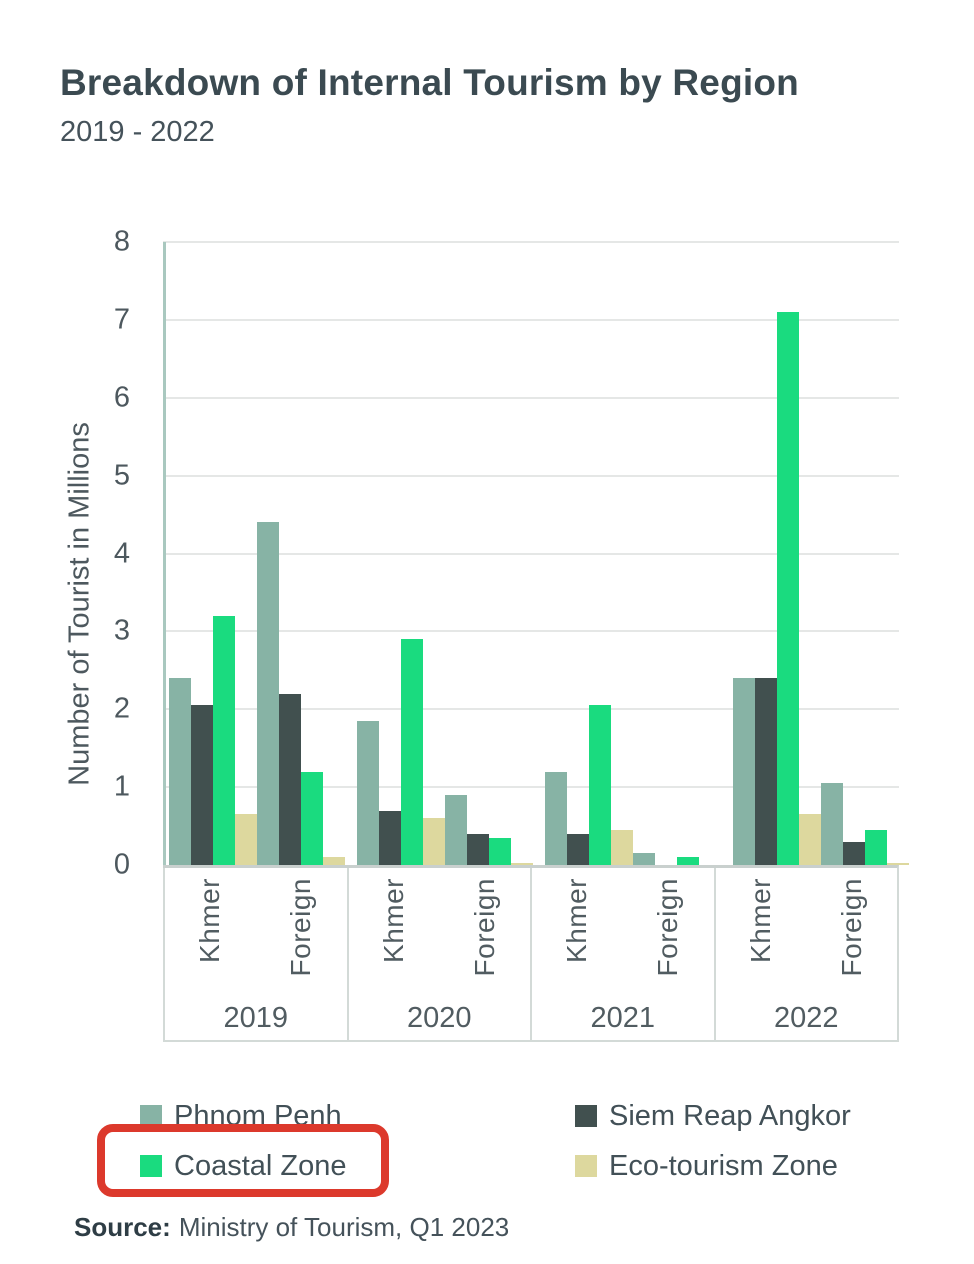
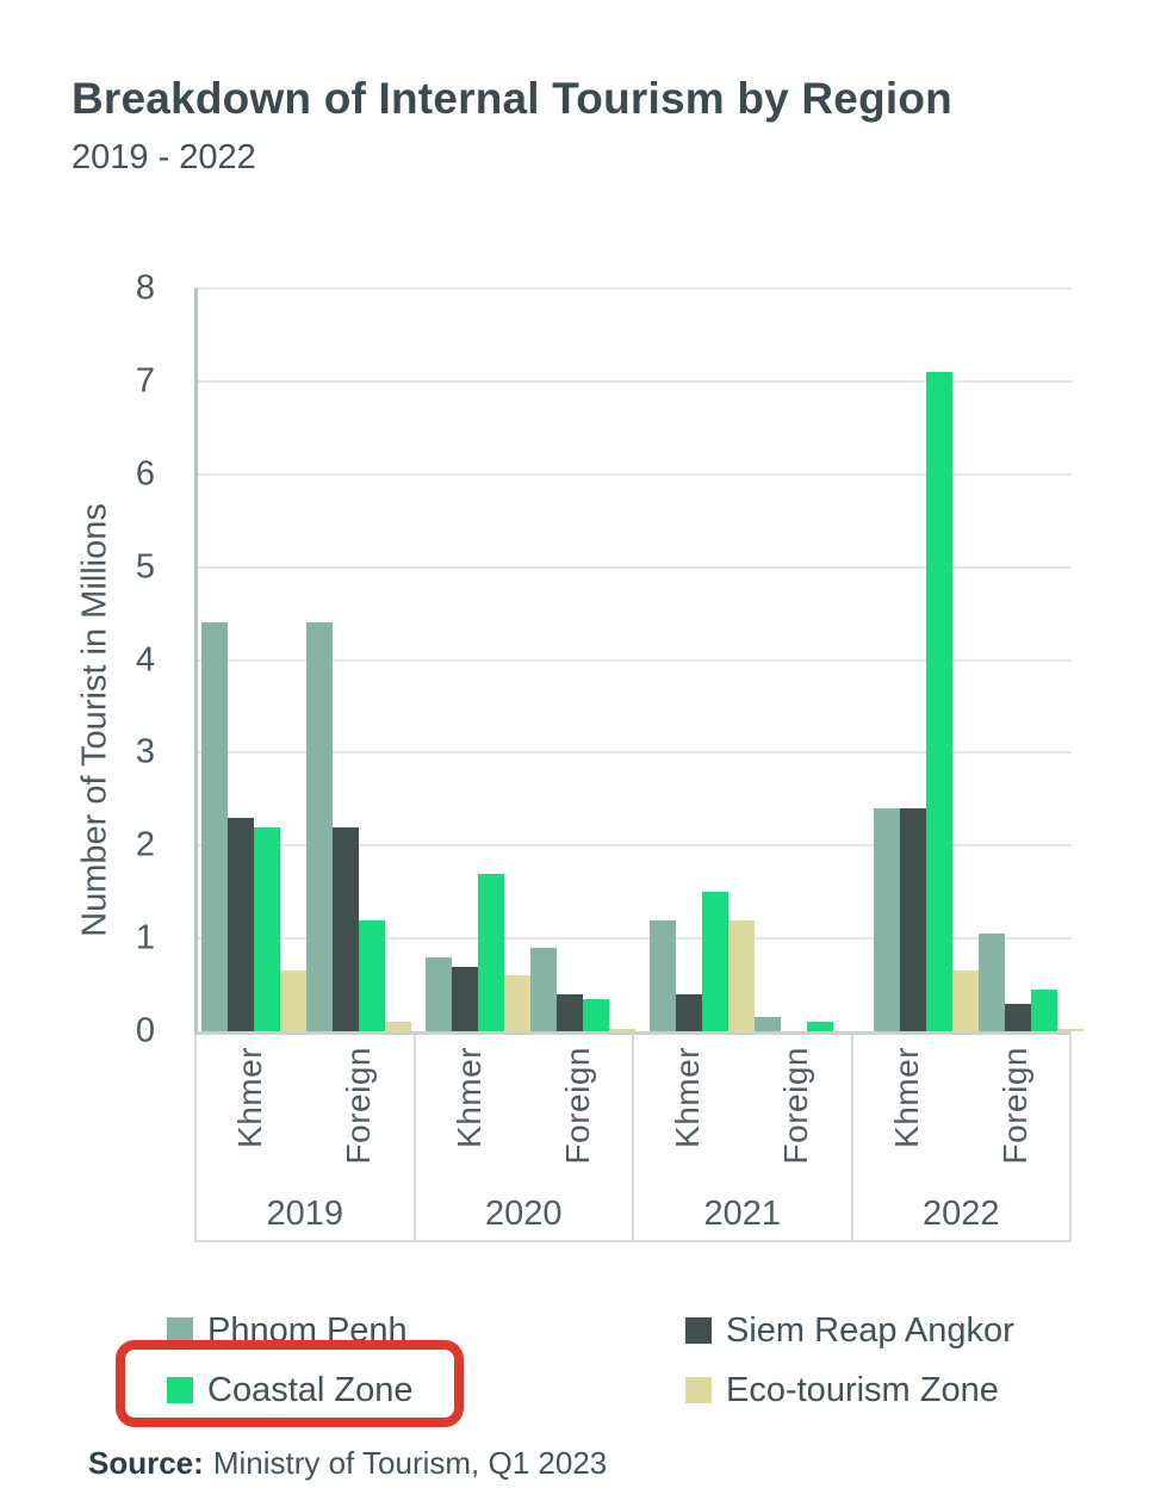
Phnom Penh/2019 Khmer: 2.4 -> 4.4
Siem Reap Angkor/2019 Khmer: 2.0 -> 2.3
Coastal Zone/2019 Khmer: 3.2 -> 2.2
Phnom Penh/2020 Khmer: 1.9 -> 0.8
Coastal Zone/2020 Khmer: 2.9 -> 1.7
Coastal Zone/2021 Khmer: 2.0 -> 1.5
Eco-tourism Zone/2021 Khmer: 0.5 -> 1.2
